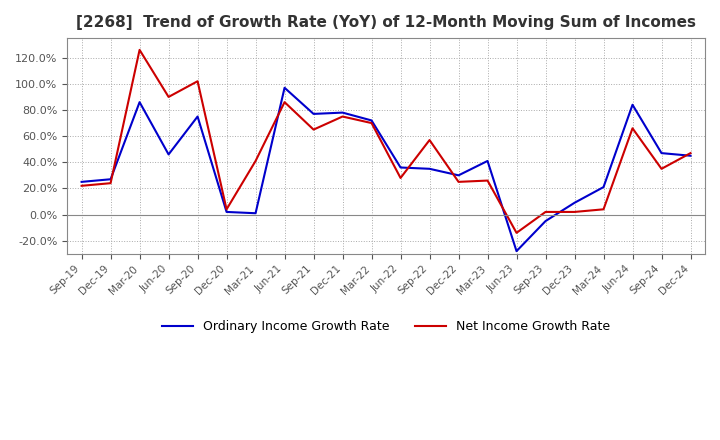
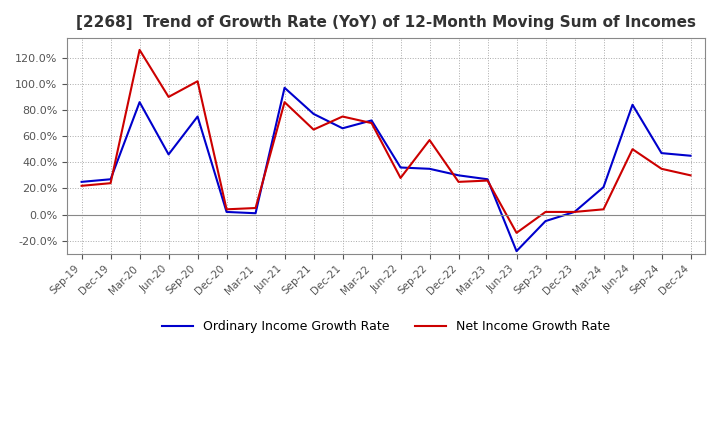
Net Income Growth Rate/Mar-21: 41% -> 5%
Ordinary Income Growth Rate/Dec-21: 78% -> 66%
Ordinary Income Growth Rate/Mar-23: 41% -> 27%
Ordinary Income Growth Rate/Dec-23: 9% -> 2%
Net Income Growth Rate/Jun-24: 66% -> 50%
Net Income Growth Rate/Dec-24: 47% -> 30%
